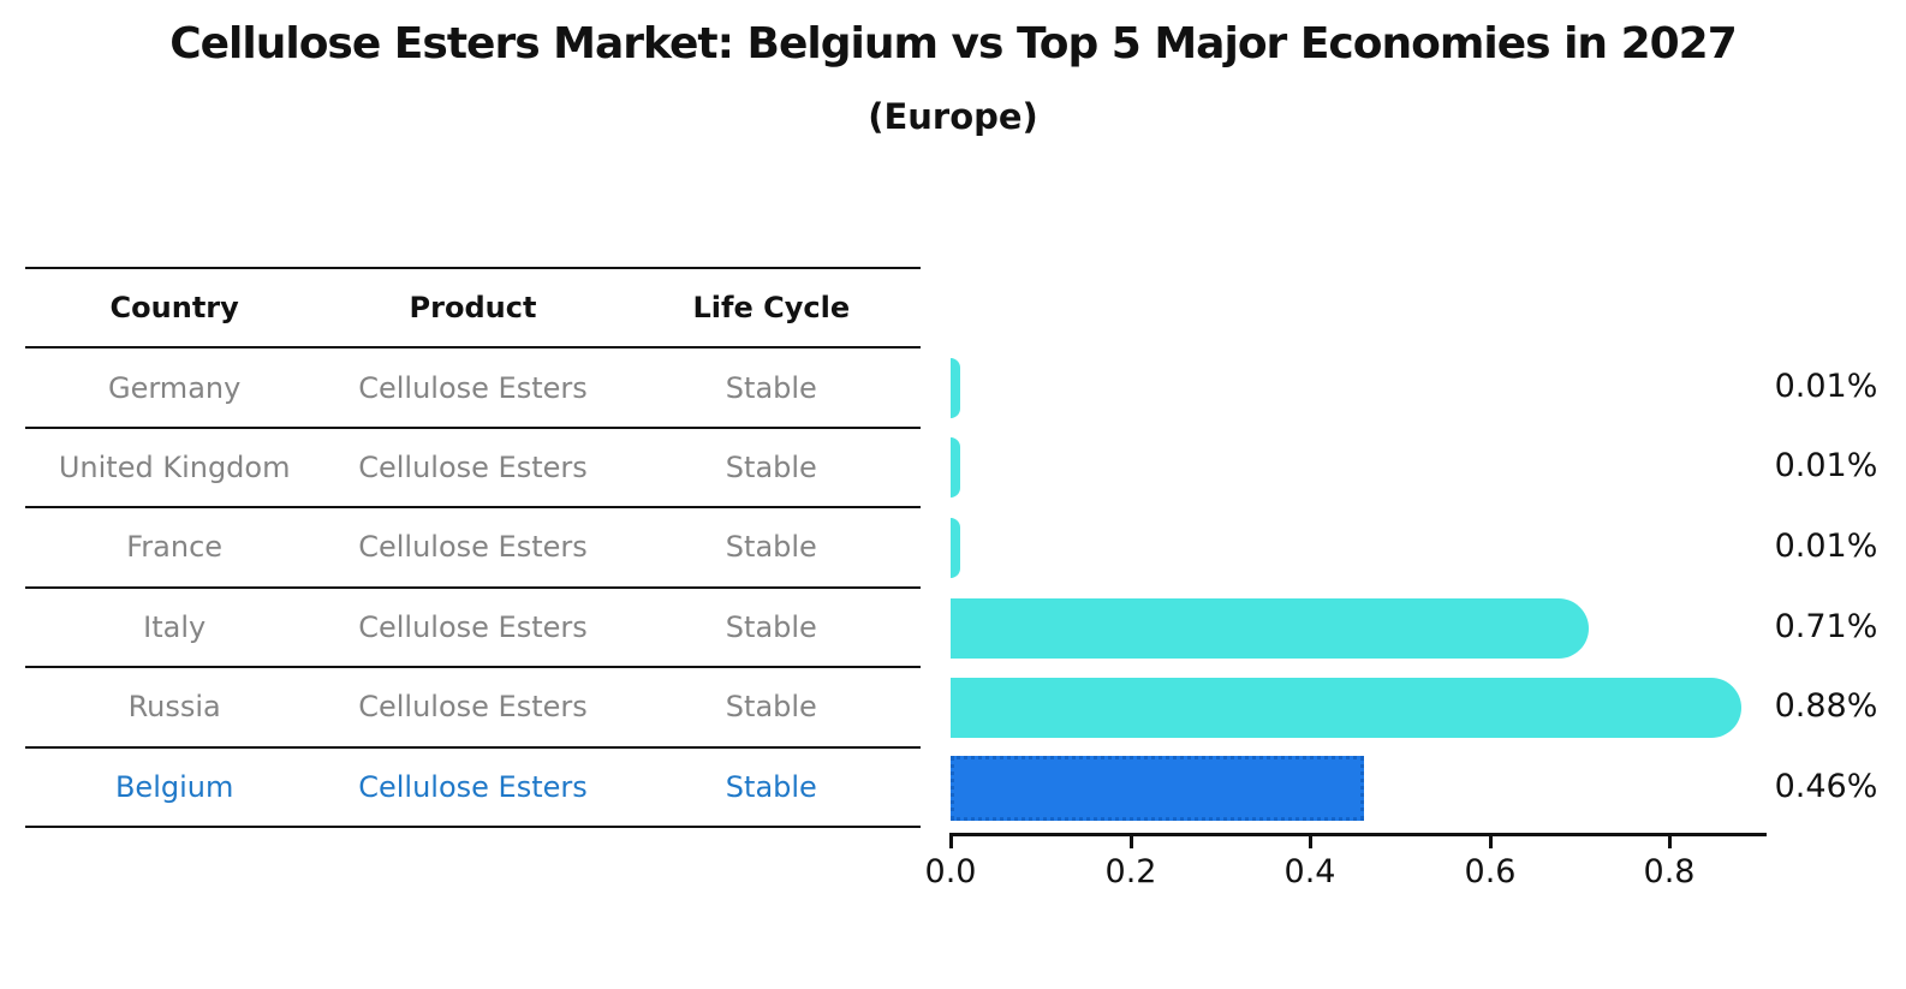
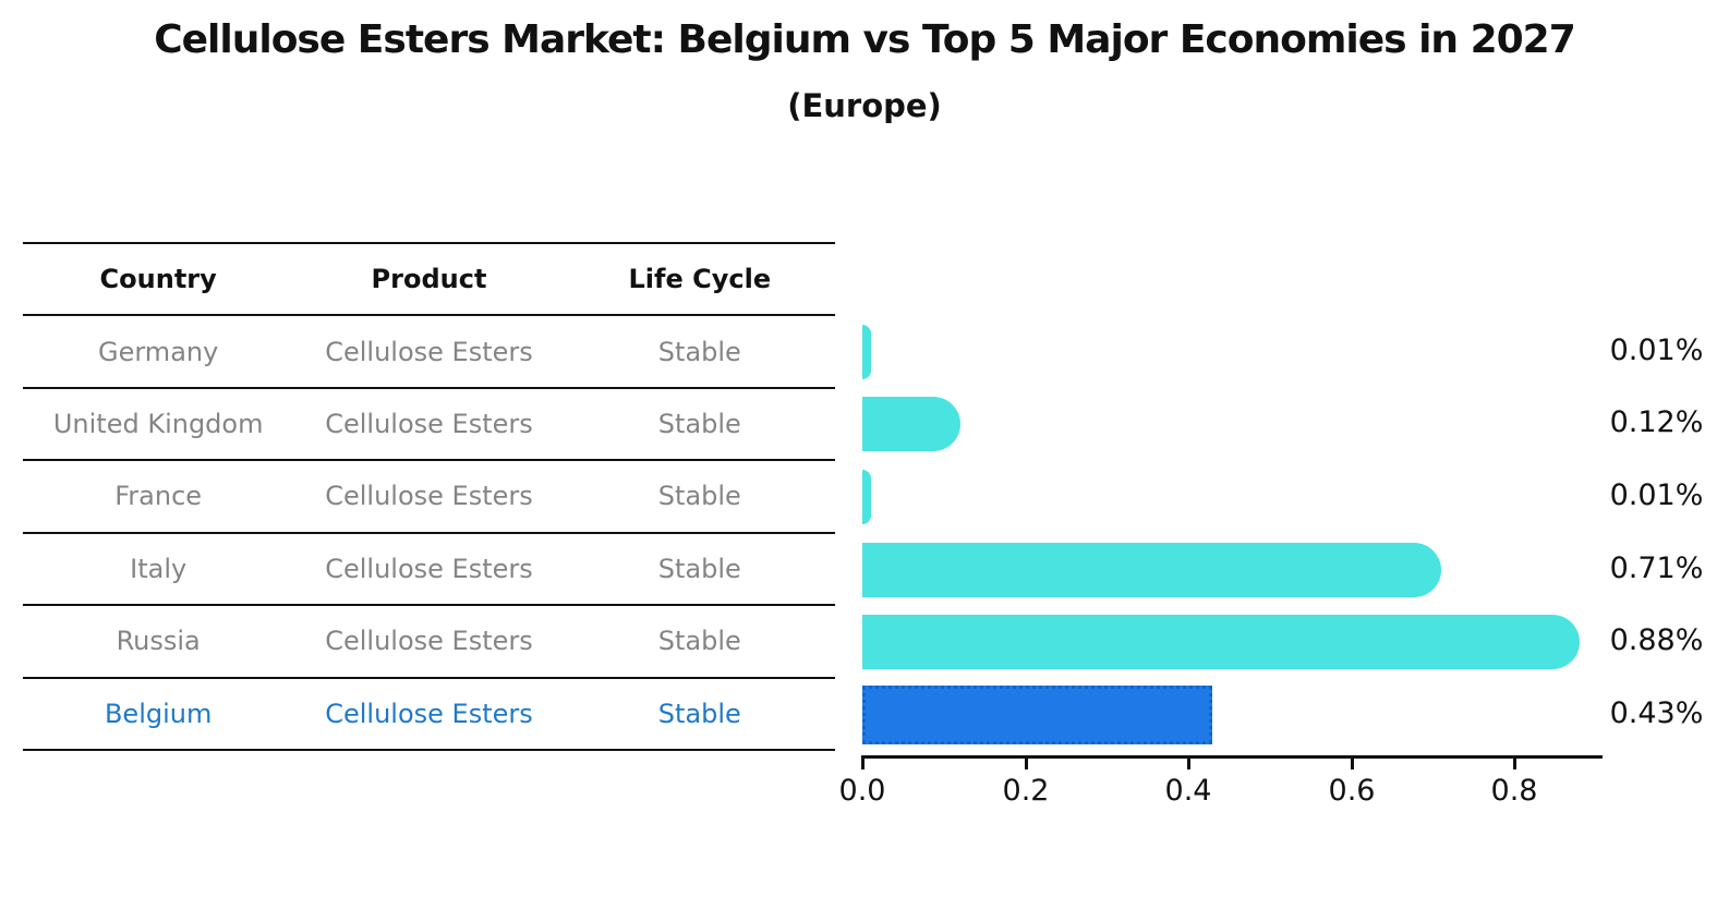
United Kingdom: 0.01% -> 0.12%
Belgium: 0.46% -> 0.43%
